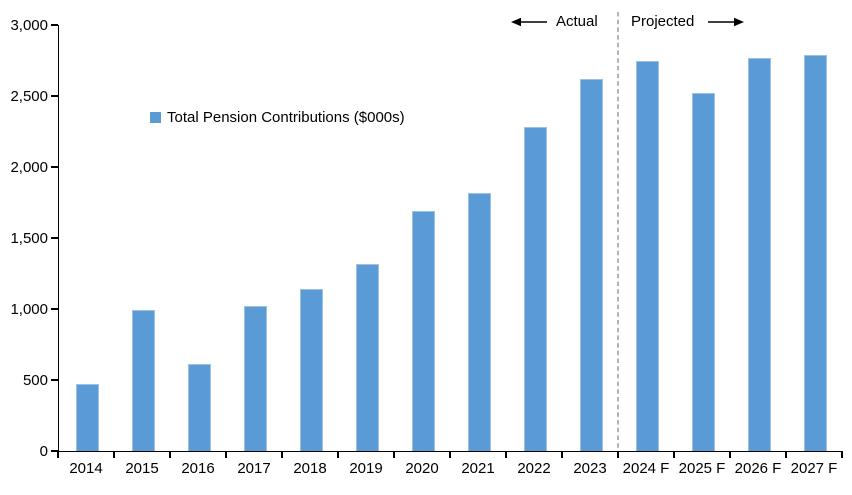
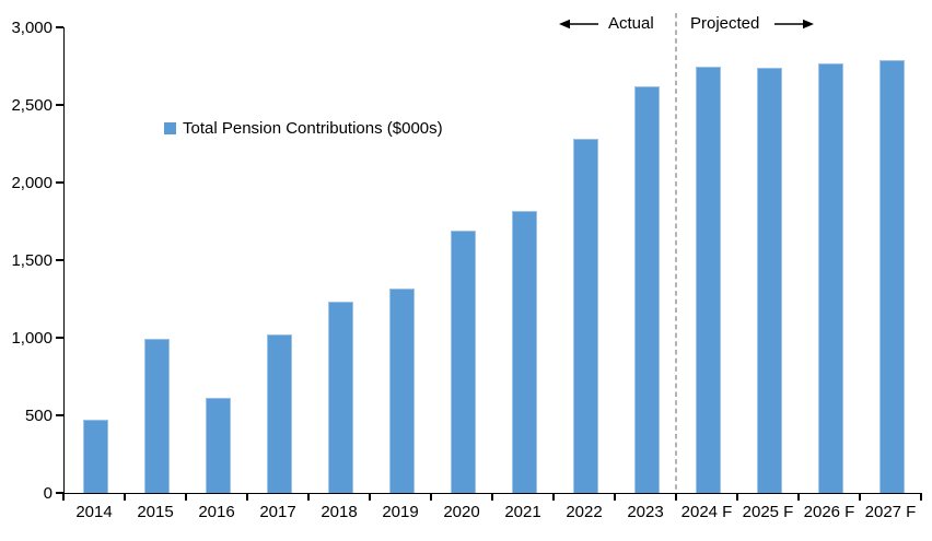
2018: 1140 -> 1230
2025 F: 2520 -> 2740
